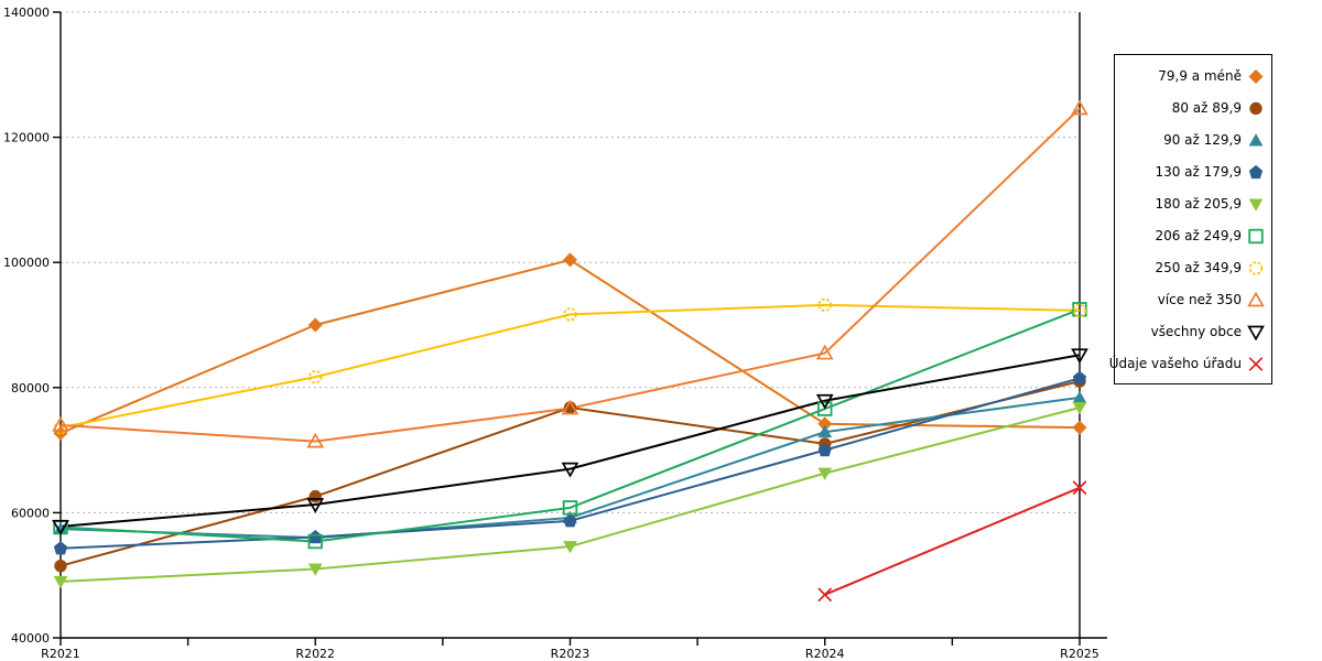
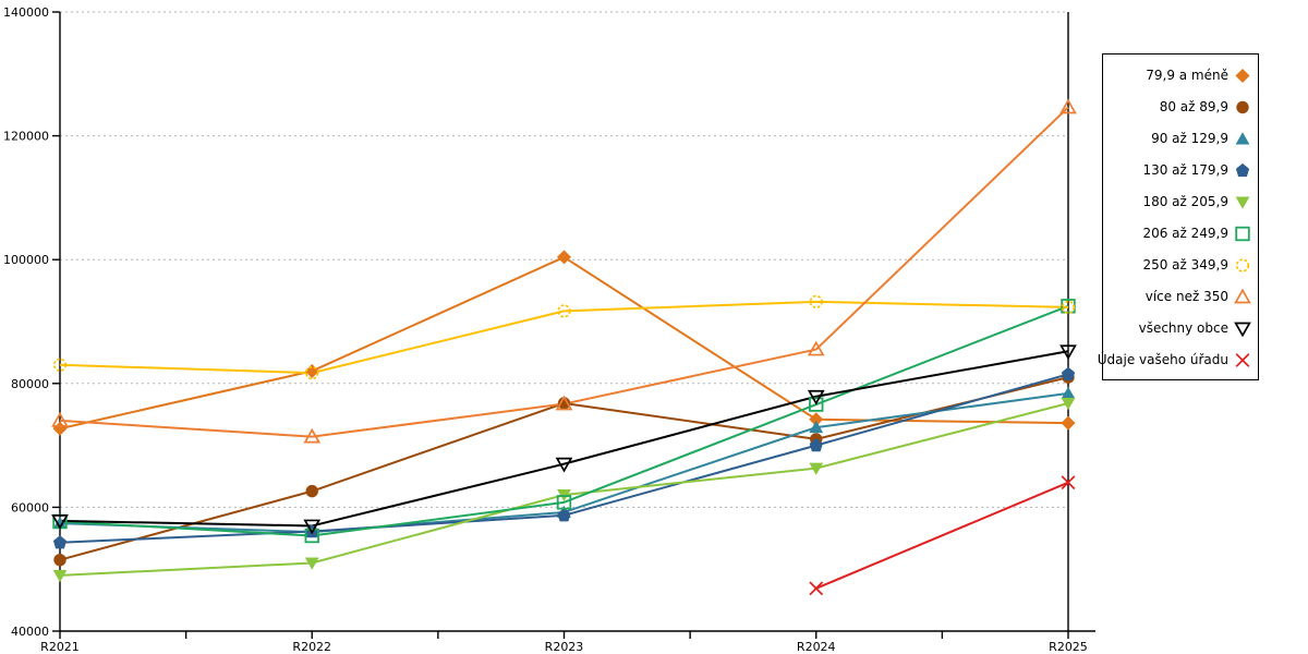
250 až 349,9/R2021: 74000 -> 83000
79,9 a méně/R2022: 90000 -> 82000
všechny obce/R2022: 61000 -> 57000
180 až 205,9/R2023: 55000 -> 62000
